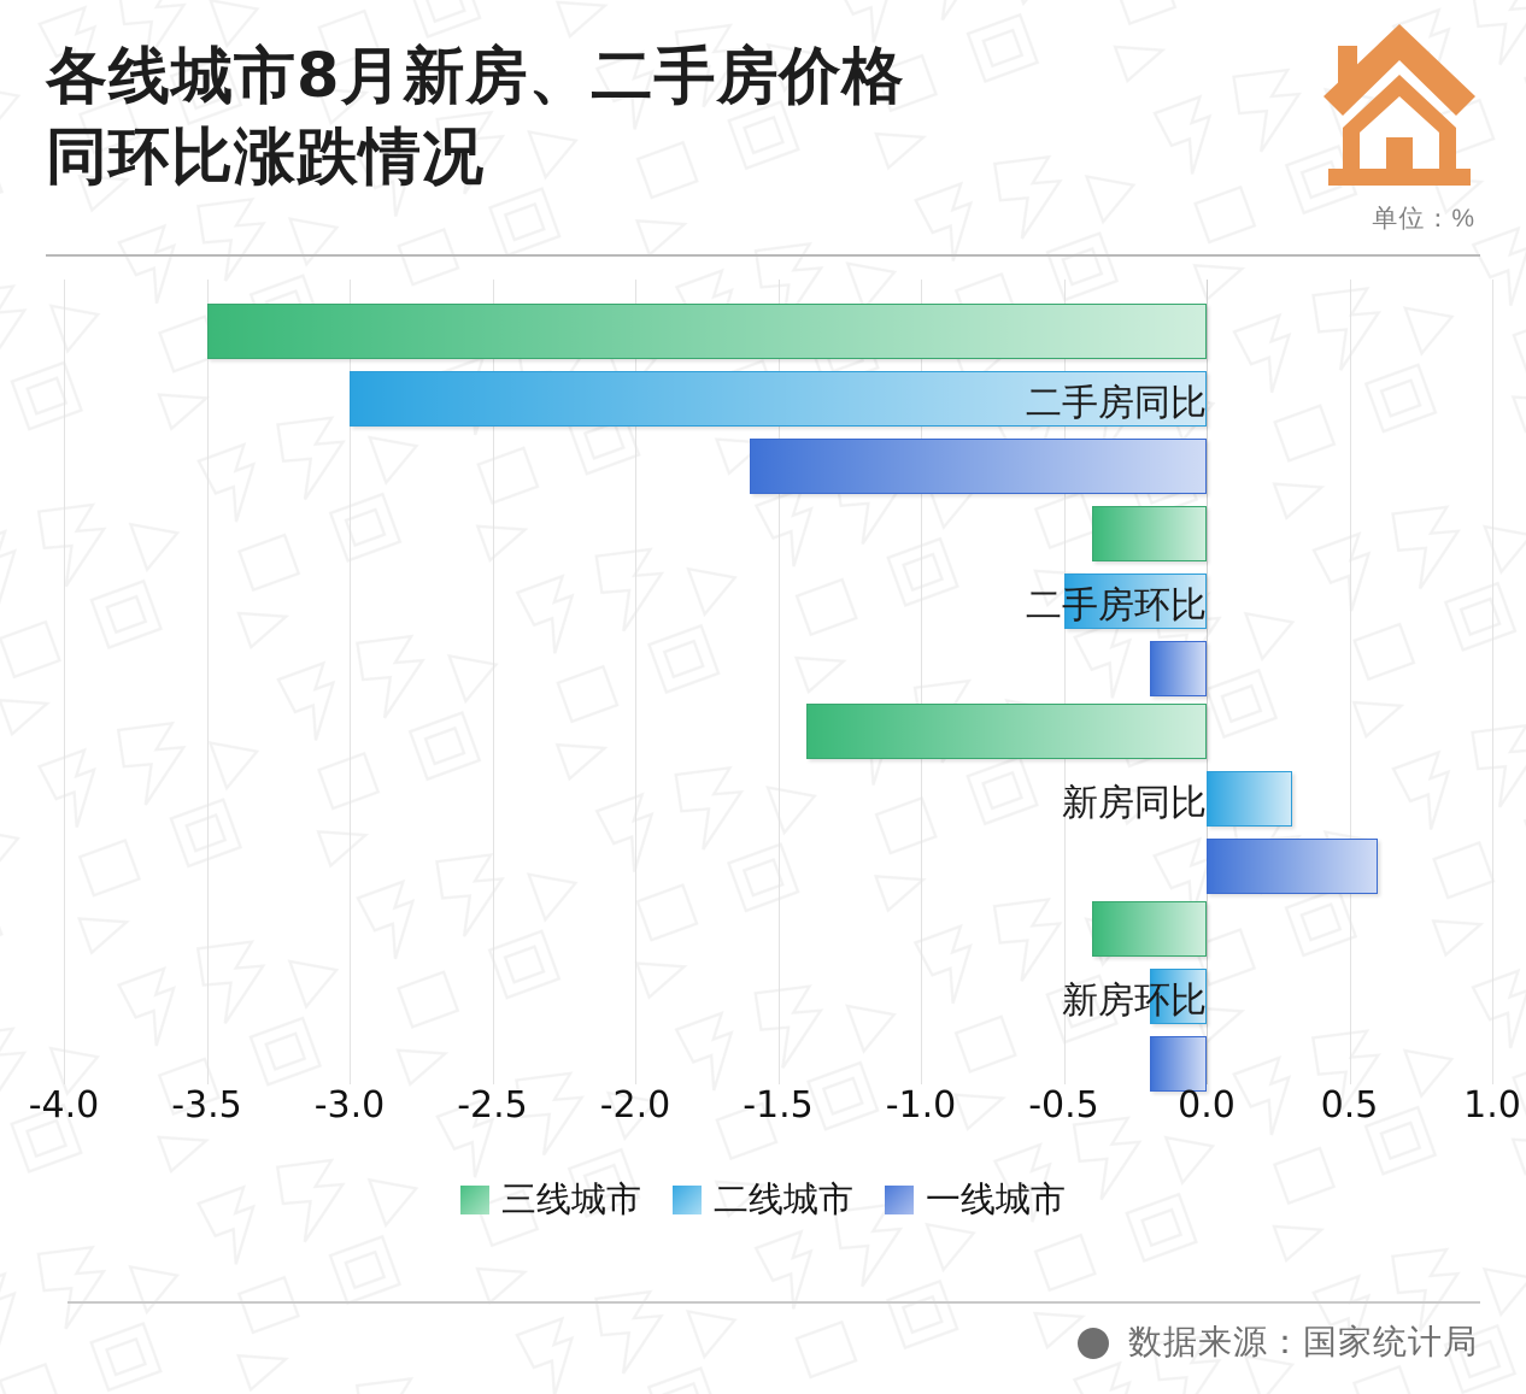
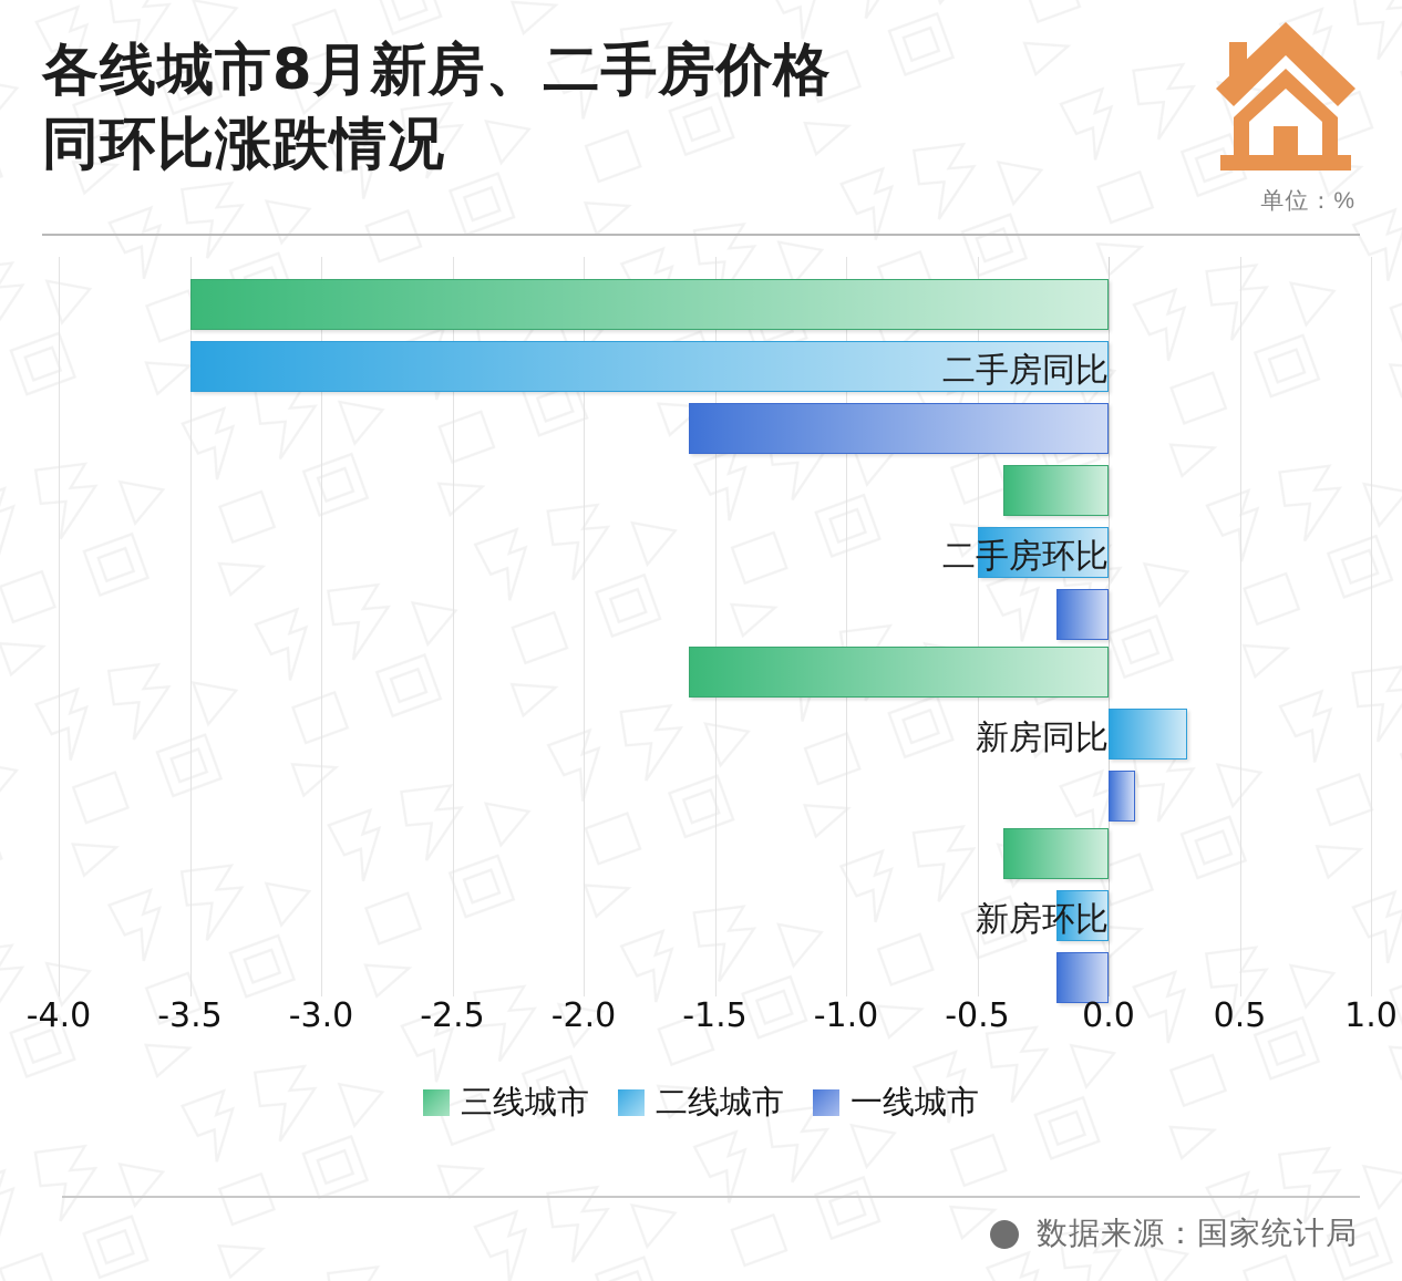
二线城市/二手房同比: -3.0 -> -3.5
三线城市/新房同比: -1.4 -> -1.6
一线城市/新房同比: 0.6 -> 0.1
